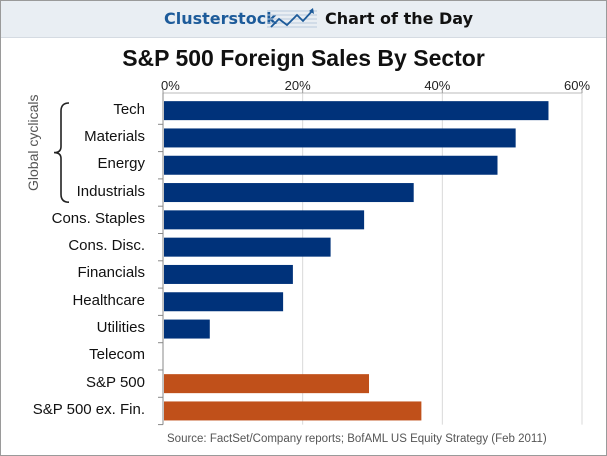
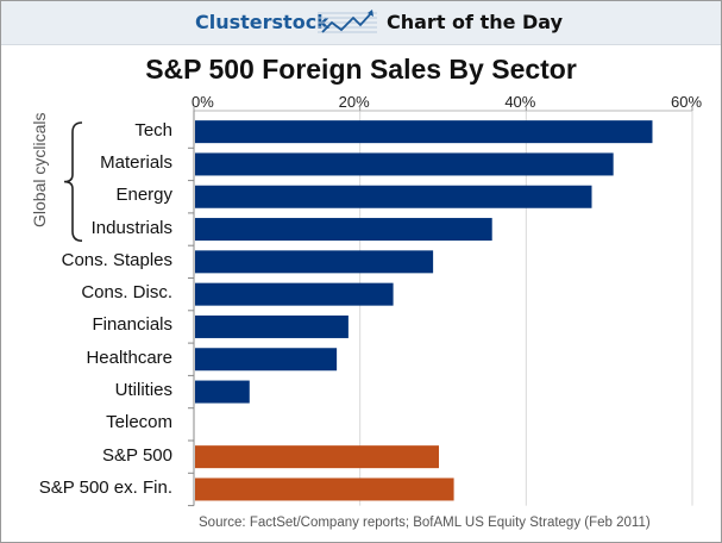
S&P 500 ex. Fin.: 37% -> 31%
